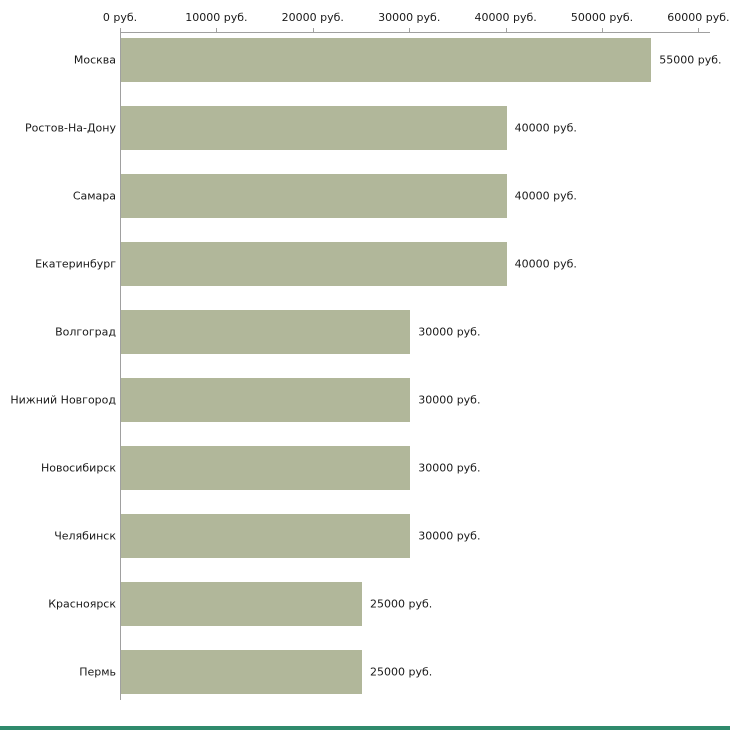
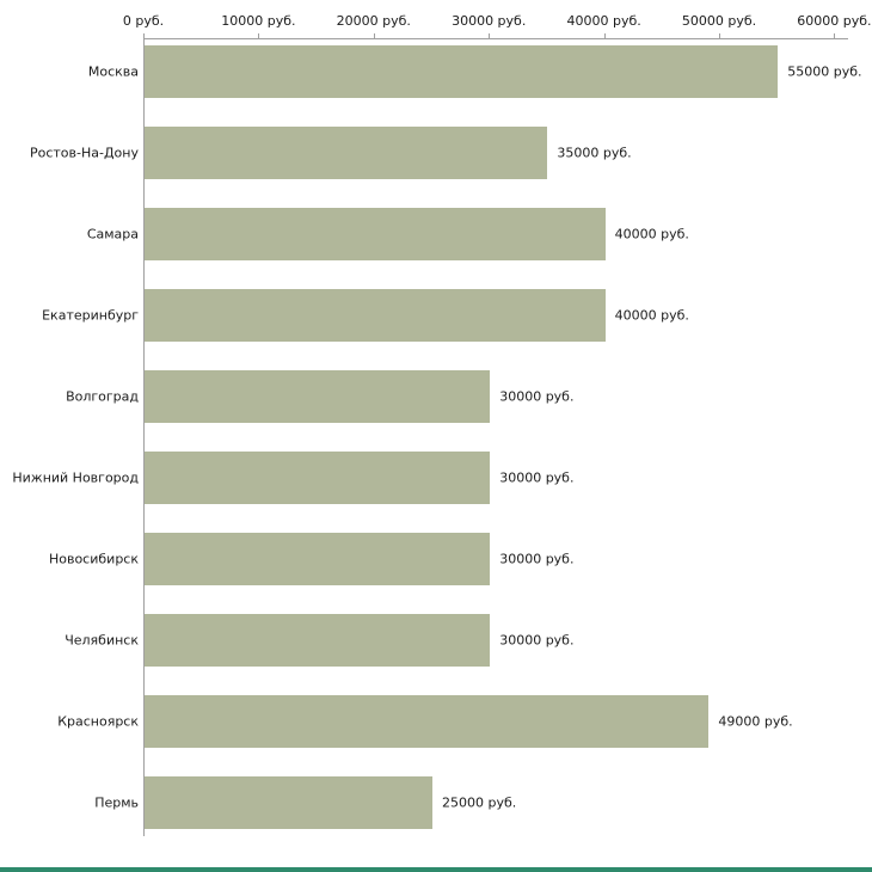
Ростов-На-Дону: 40000 -> 35000
Красноярск: 25000 -> 49000
